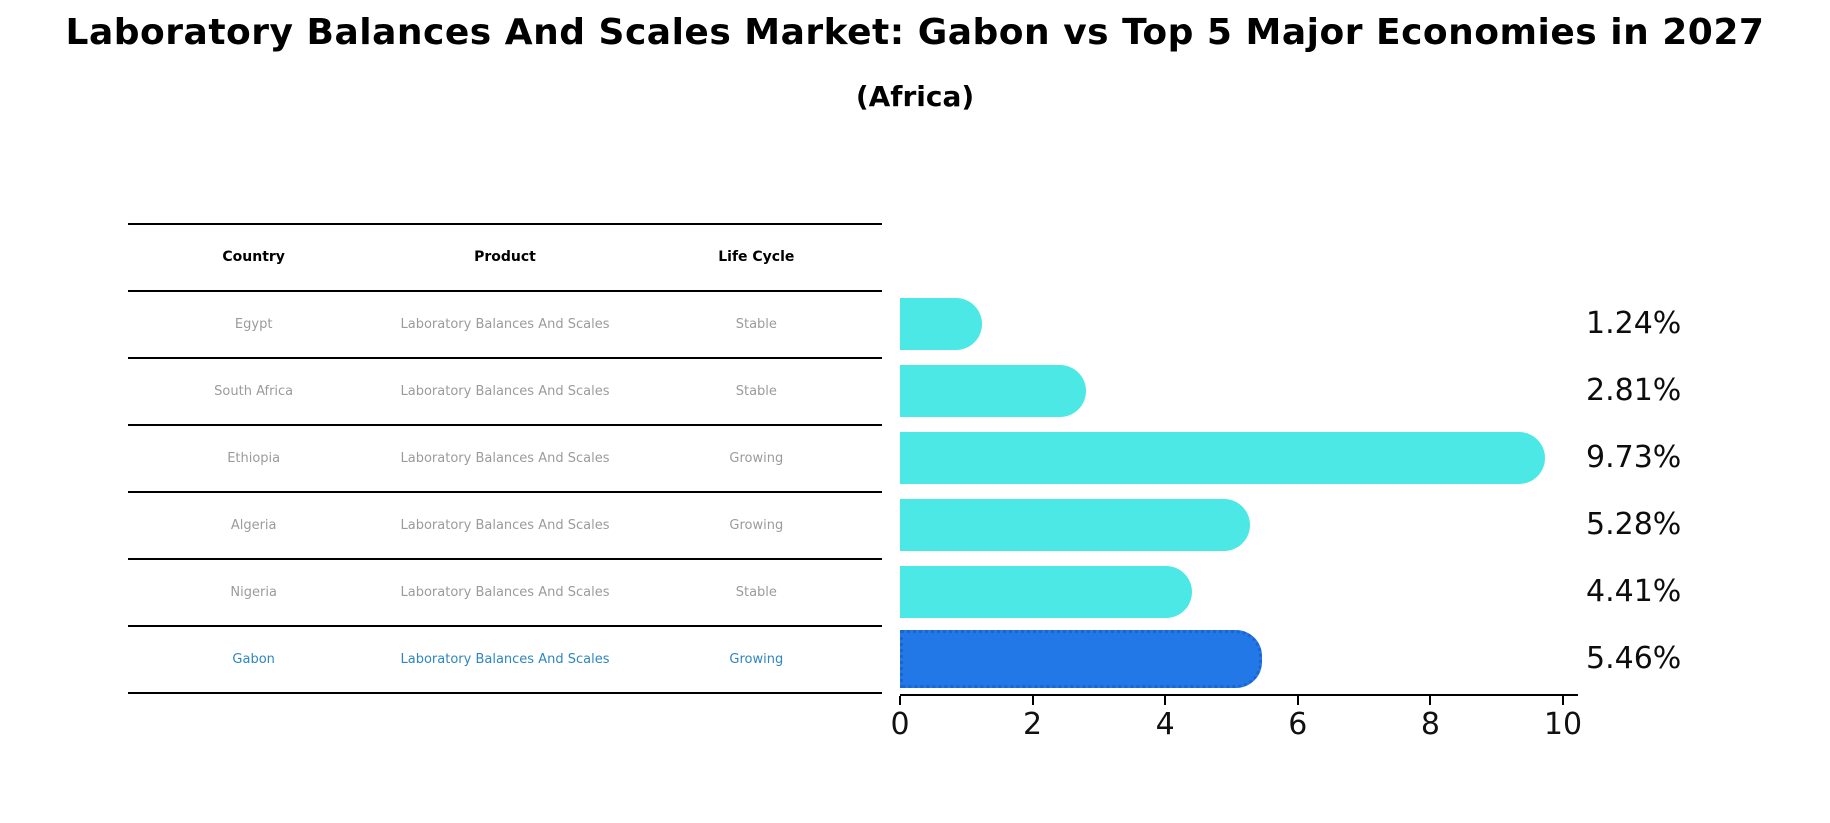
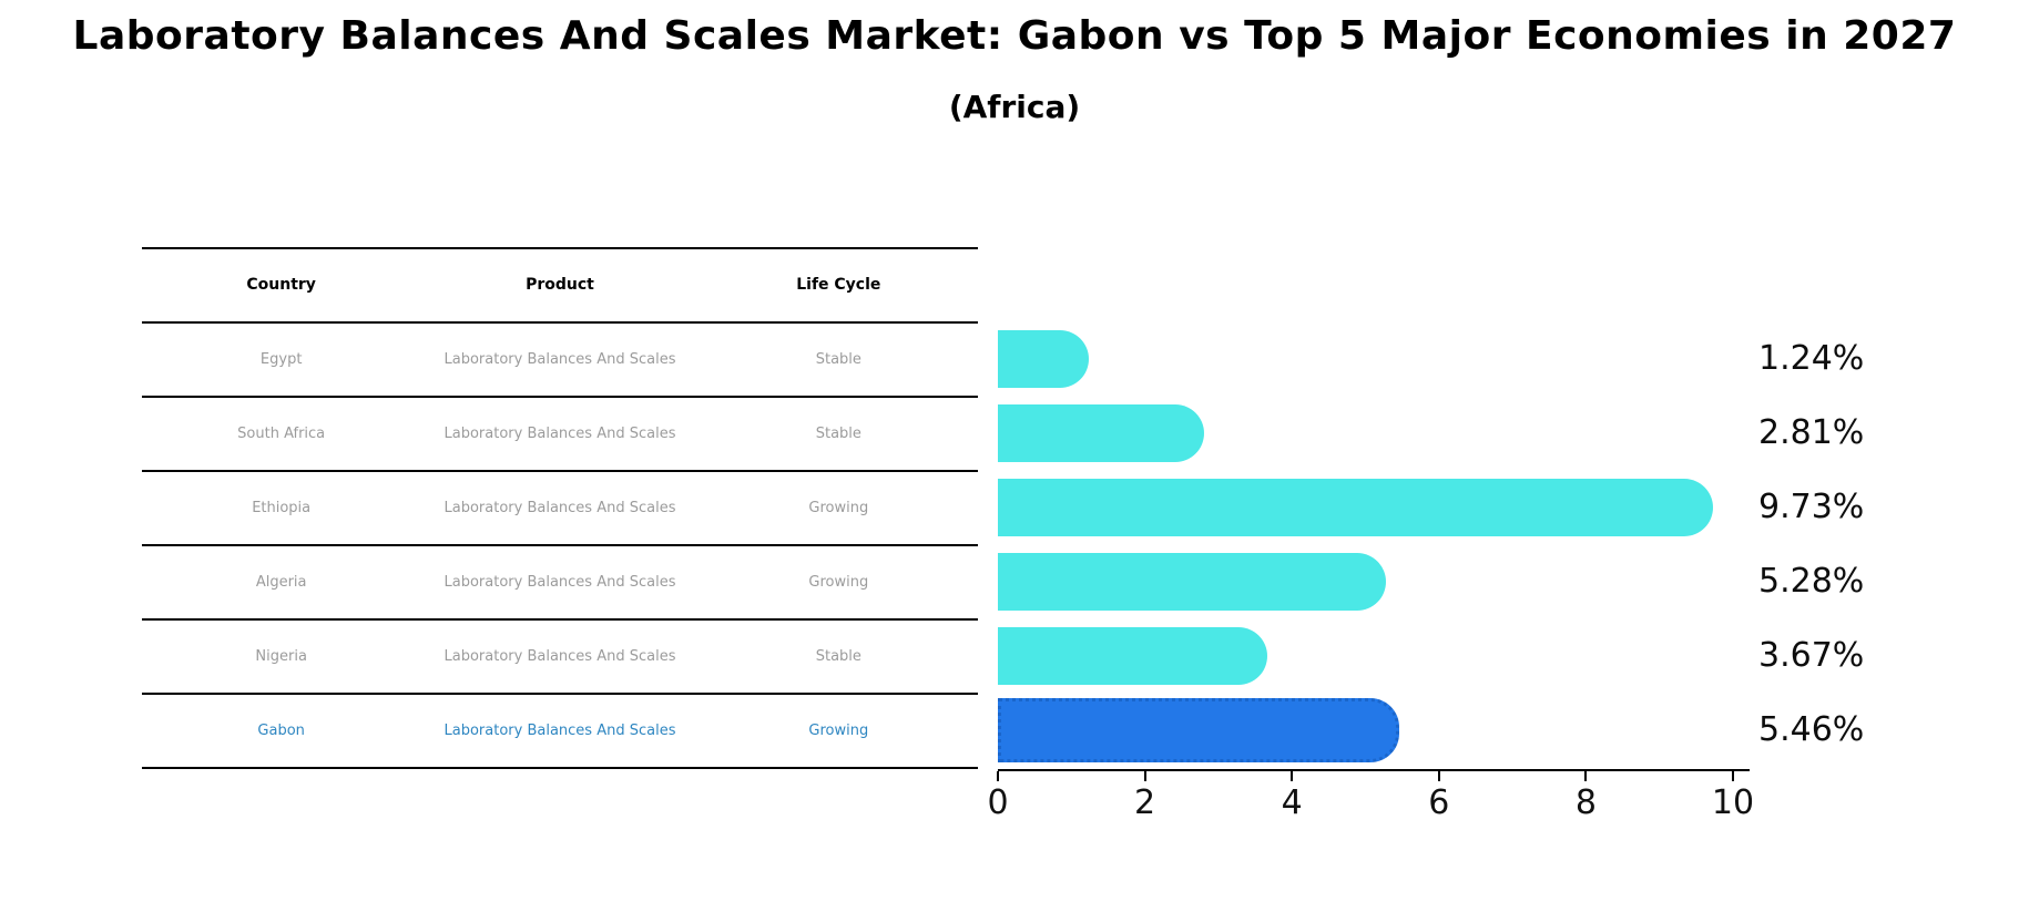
Nigeria: 4.41% -> 3.67%
